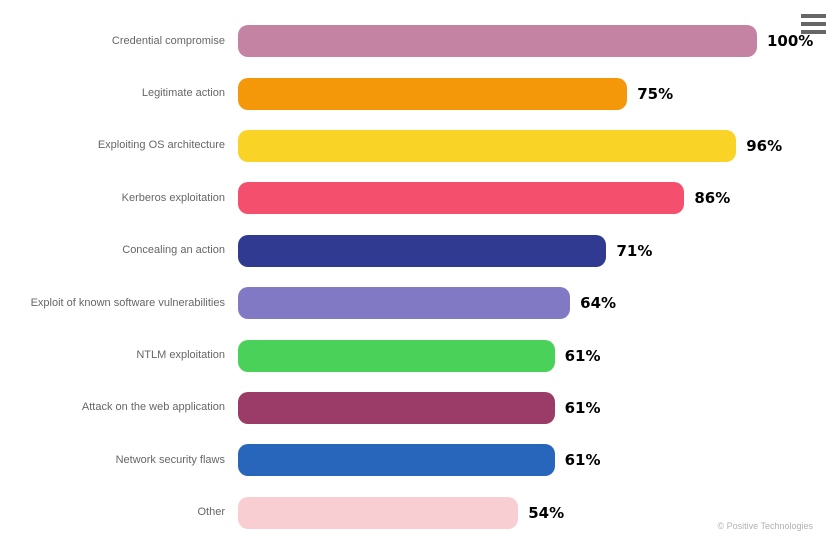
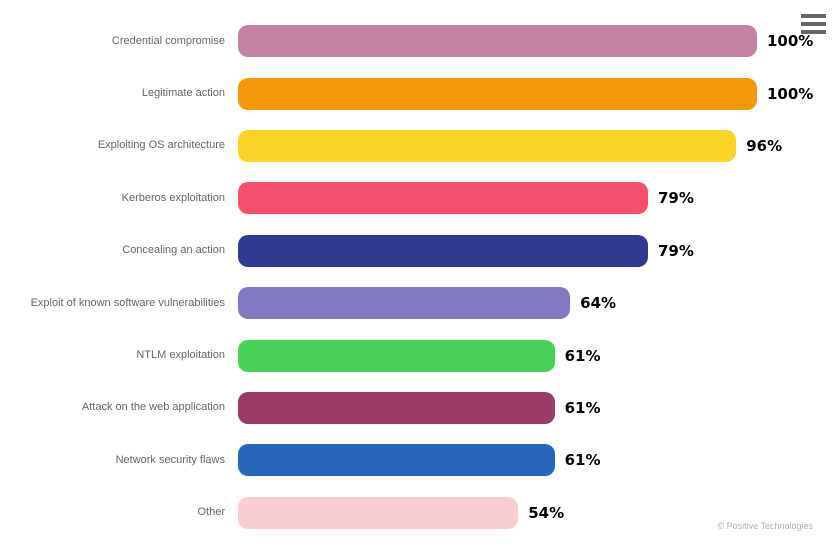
Legitimate action: 75% -> 100%
Kerberos exploitation: 86% -> 79%
Concealing an action: 71% -> 79%
